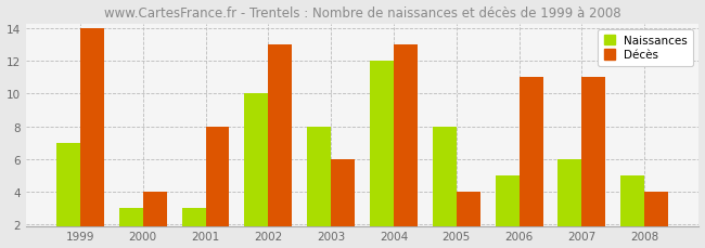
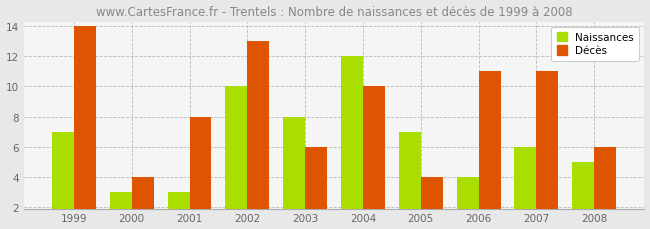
Décès/2004: 13 -> 10
Naissances/2005: 8 -> 7
Naissances/2006: 5 -> 4
Décès/2008: 4 -> 6
